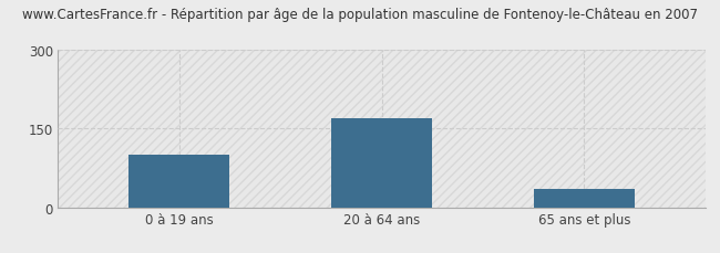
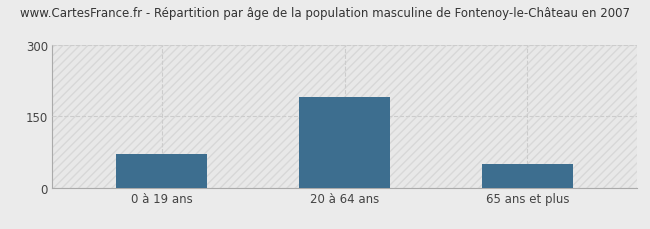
0 à 19 ans: 100 -> 70
20 à 64 ans: 170 -> 190
65 ans et plus: 35 -> 50
